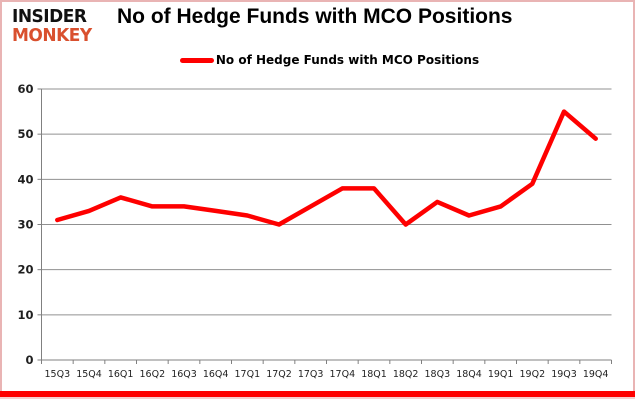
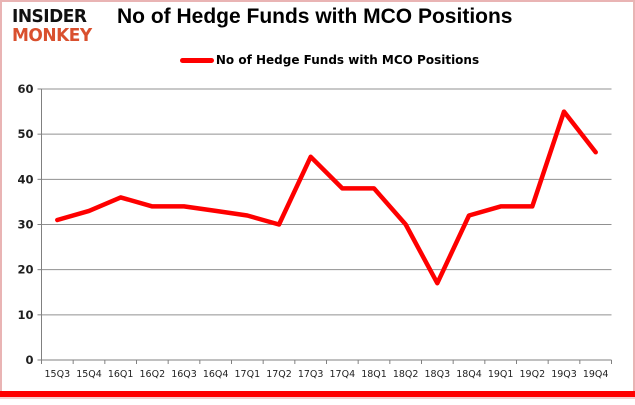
17Q3: 34 -> 45
18Q3: 35 -> 17
19Q2: 39 -> 34
19Q4: 49 -> 46
